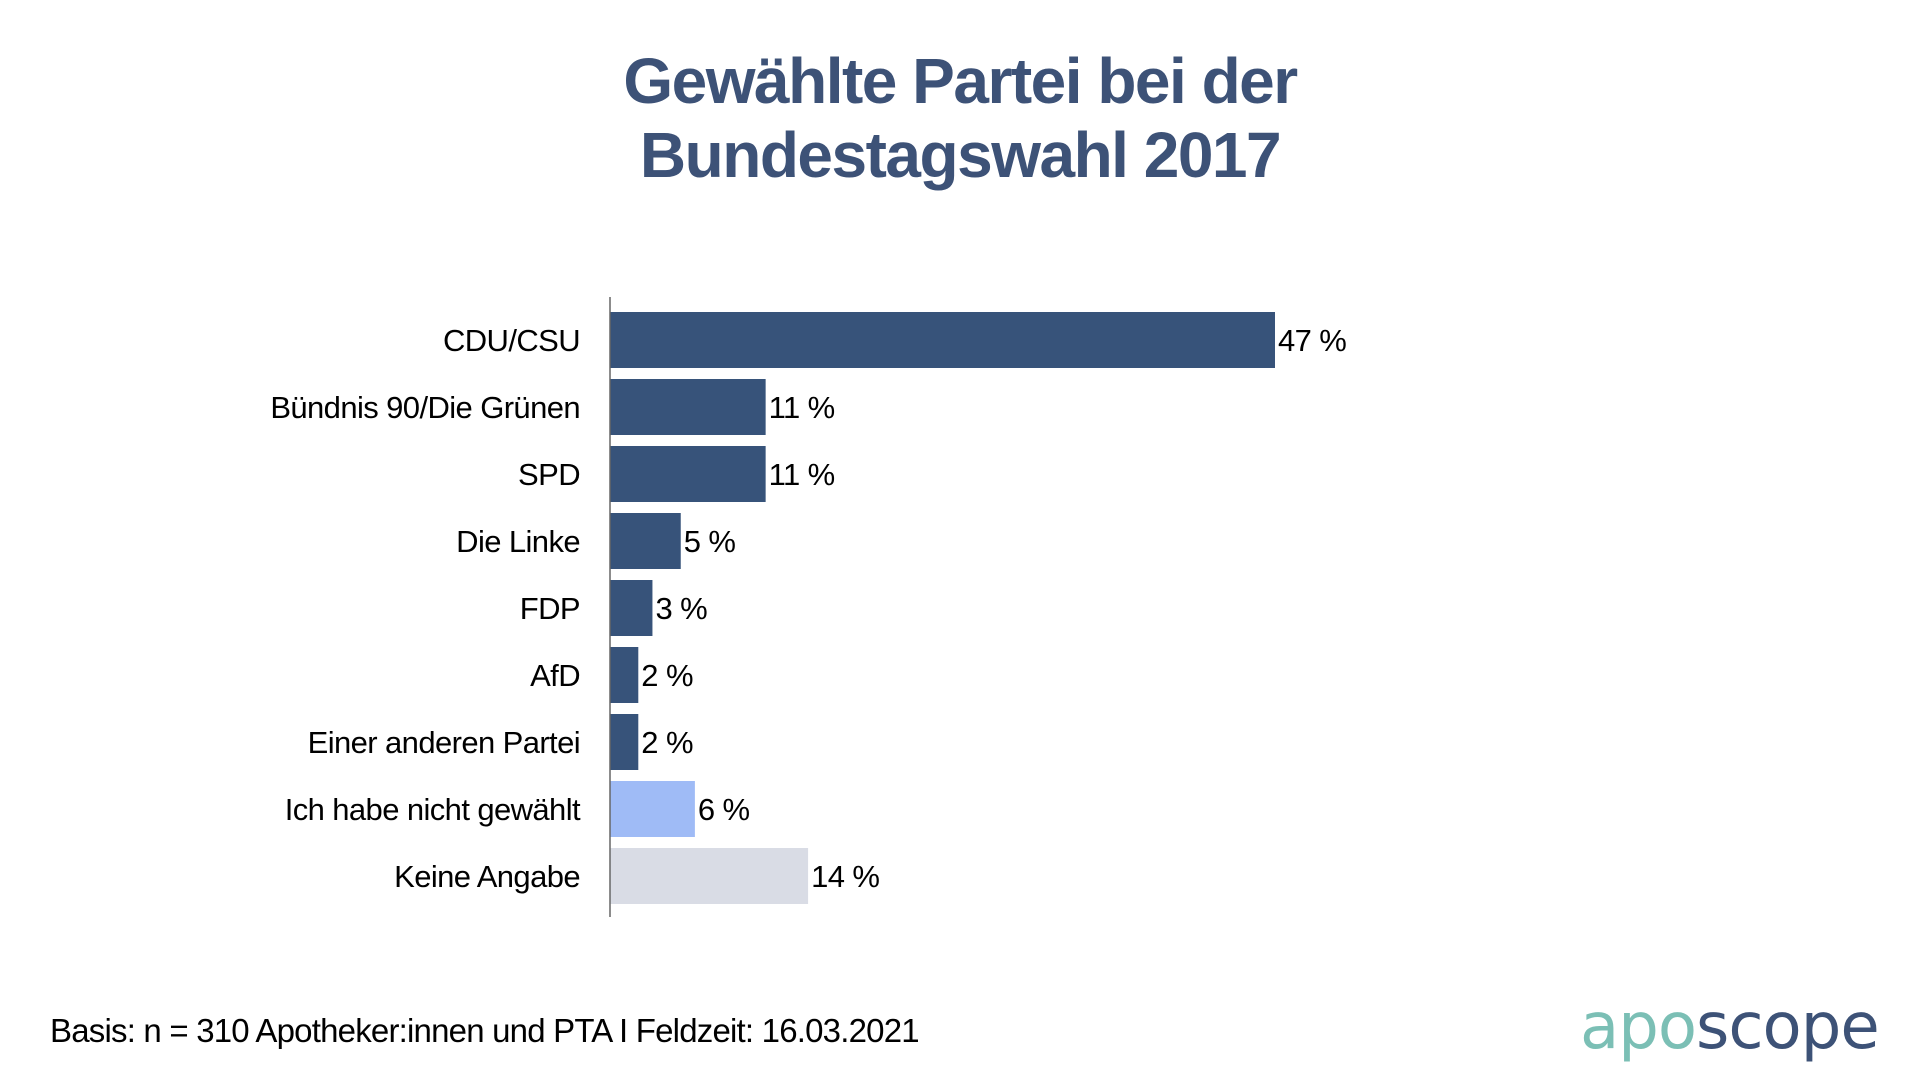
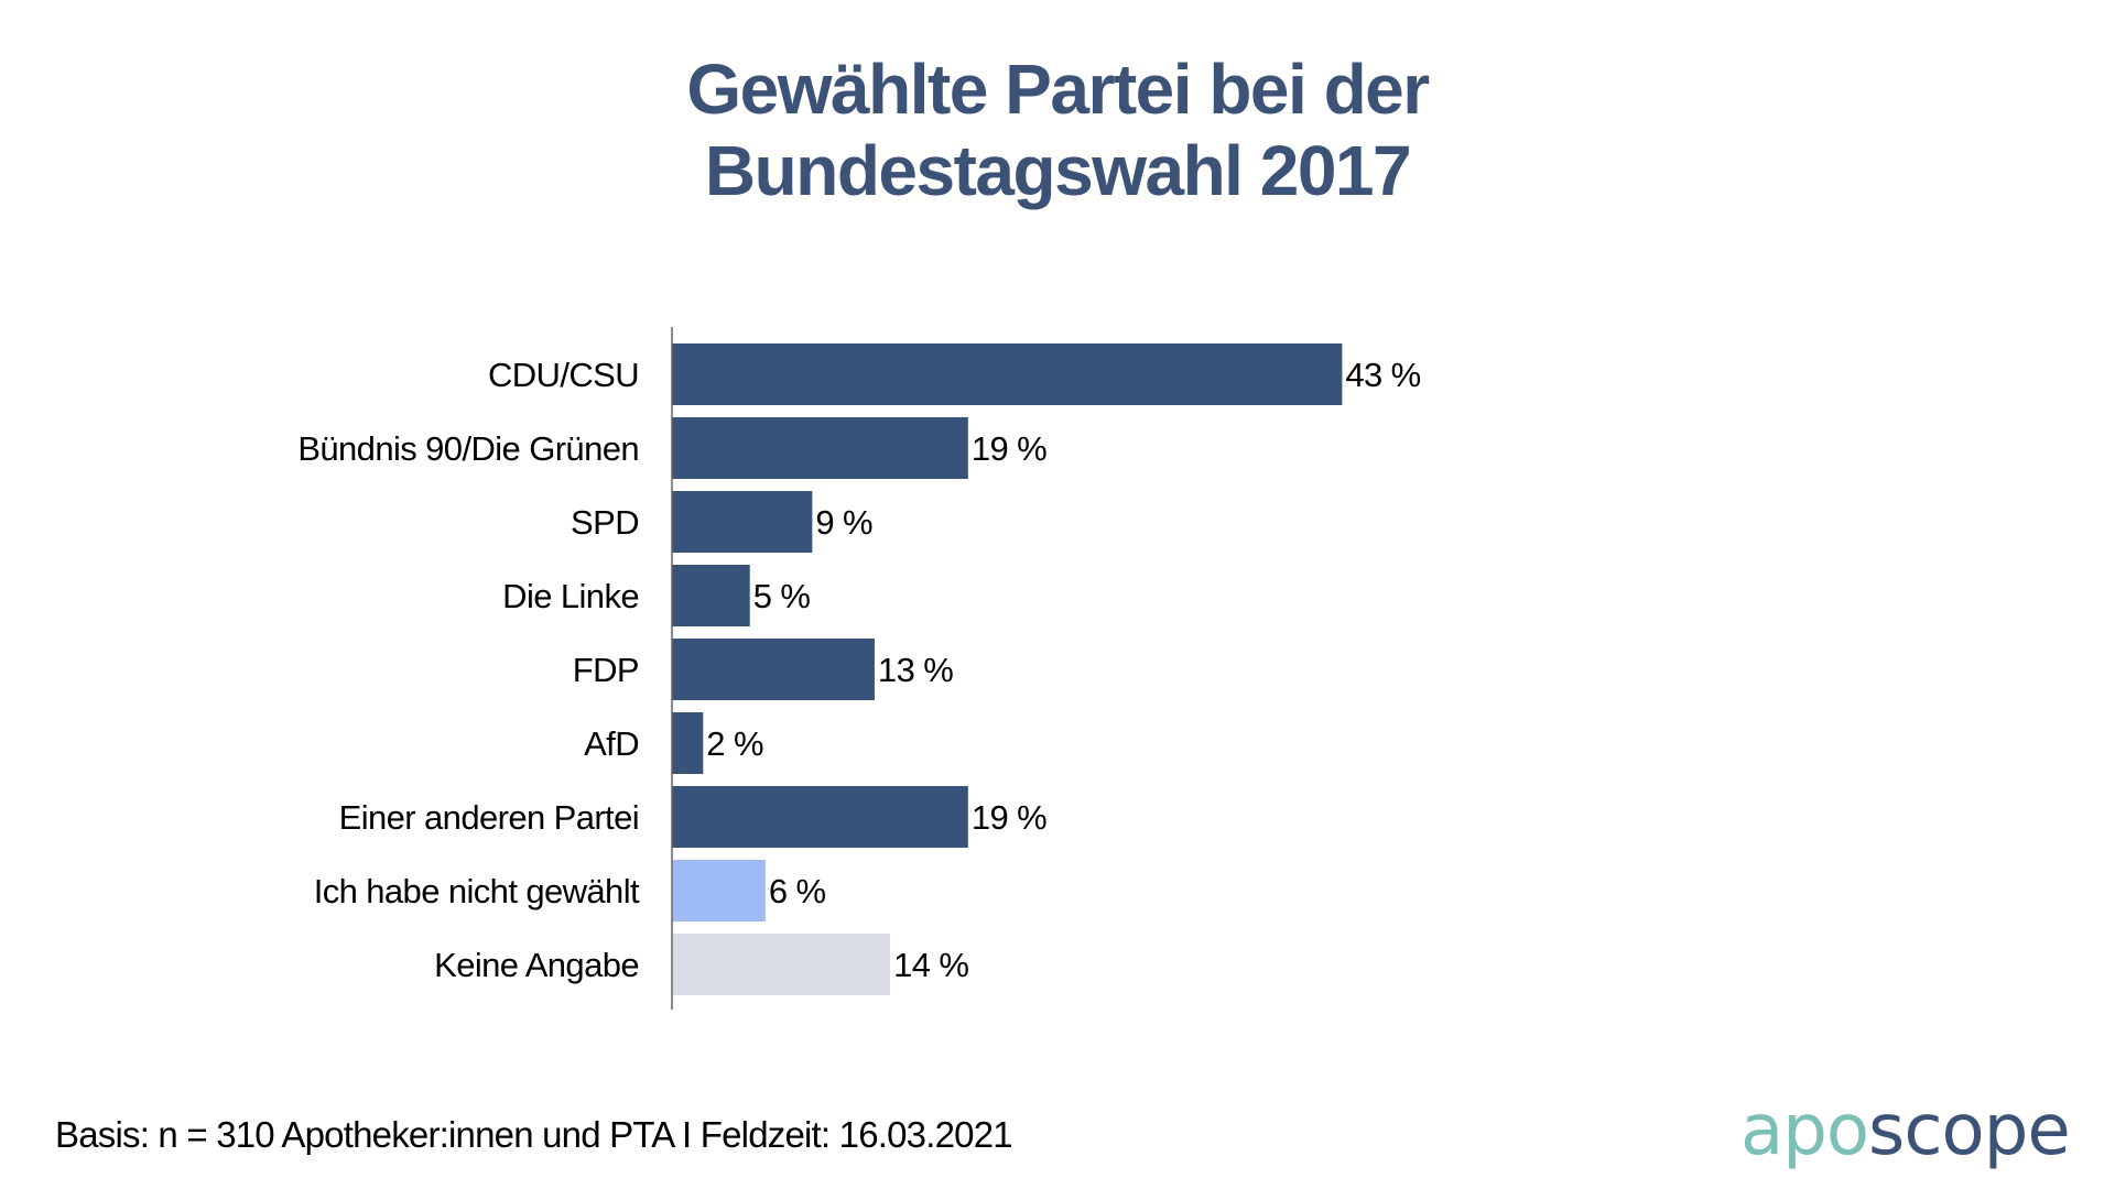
CDU/CSU: 47 -> 43
Bündnis 90/Die Grünen: 11 -> 19
SPD: 11 -> 9
FDP: 3 -> 13
Einer anderen Partei: 2 -> 19
